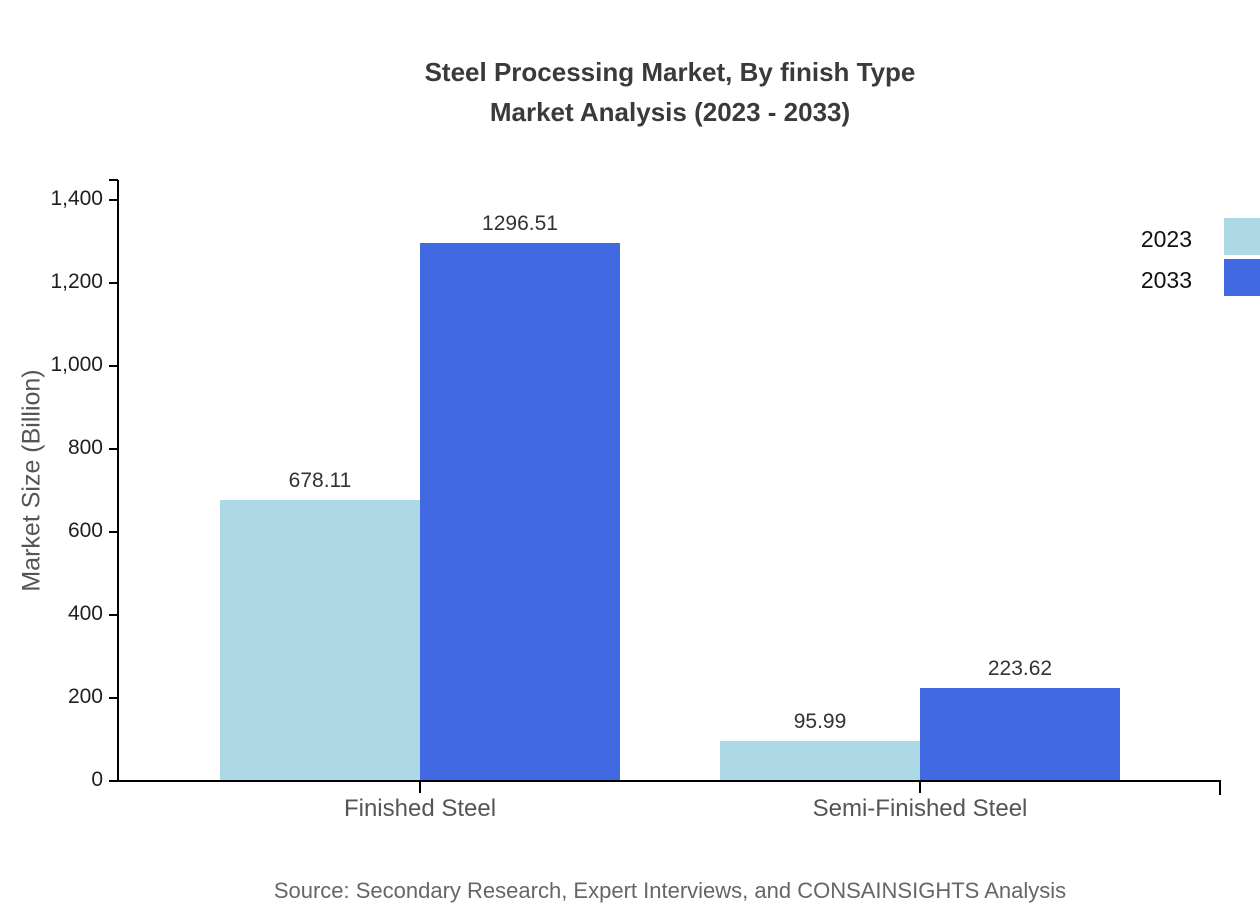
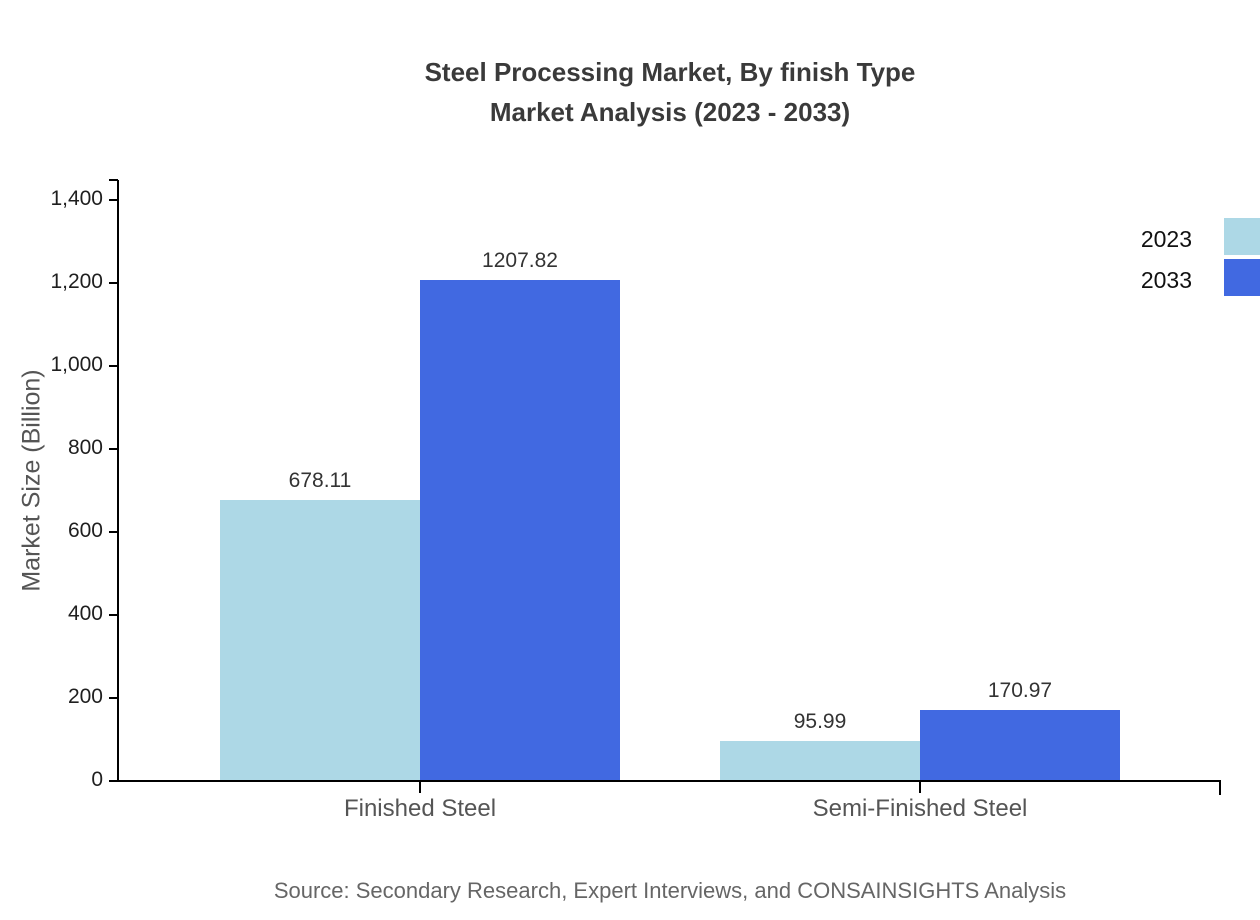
2033/Finished Steel: 1296.51 -> 1207.82
2033/Semi-Finished Steel: 223.62 -> 170.97
